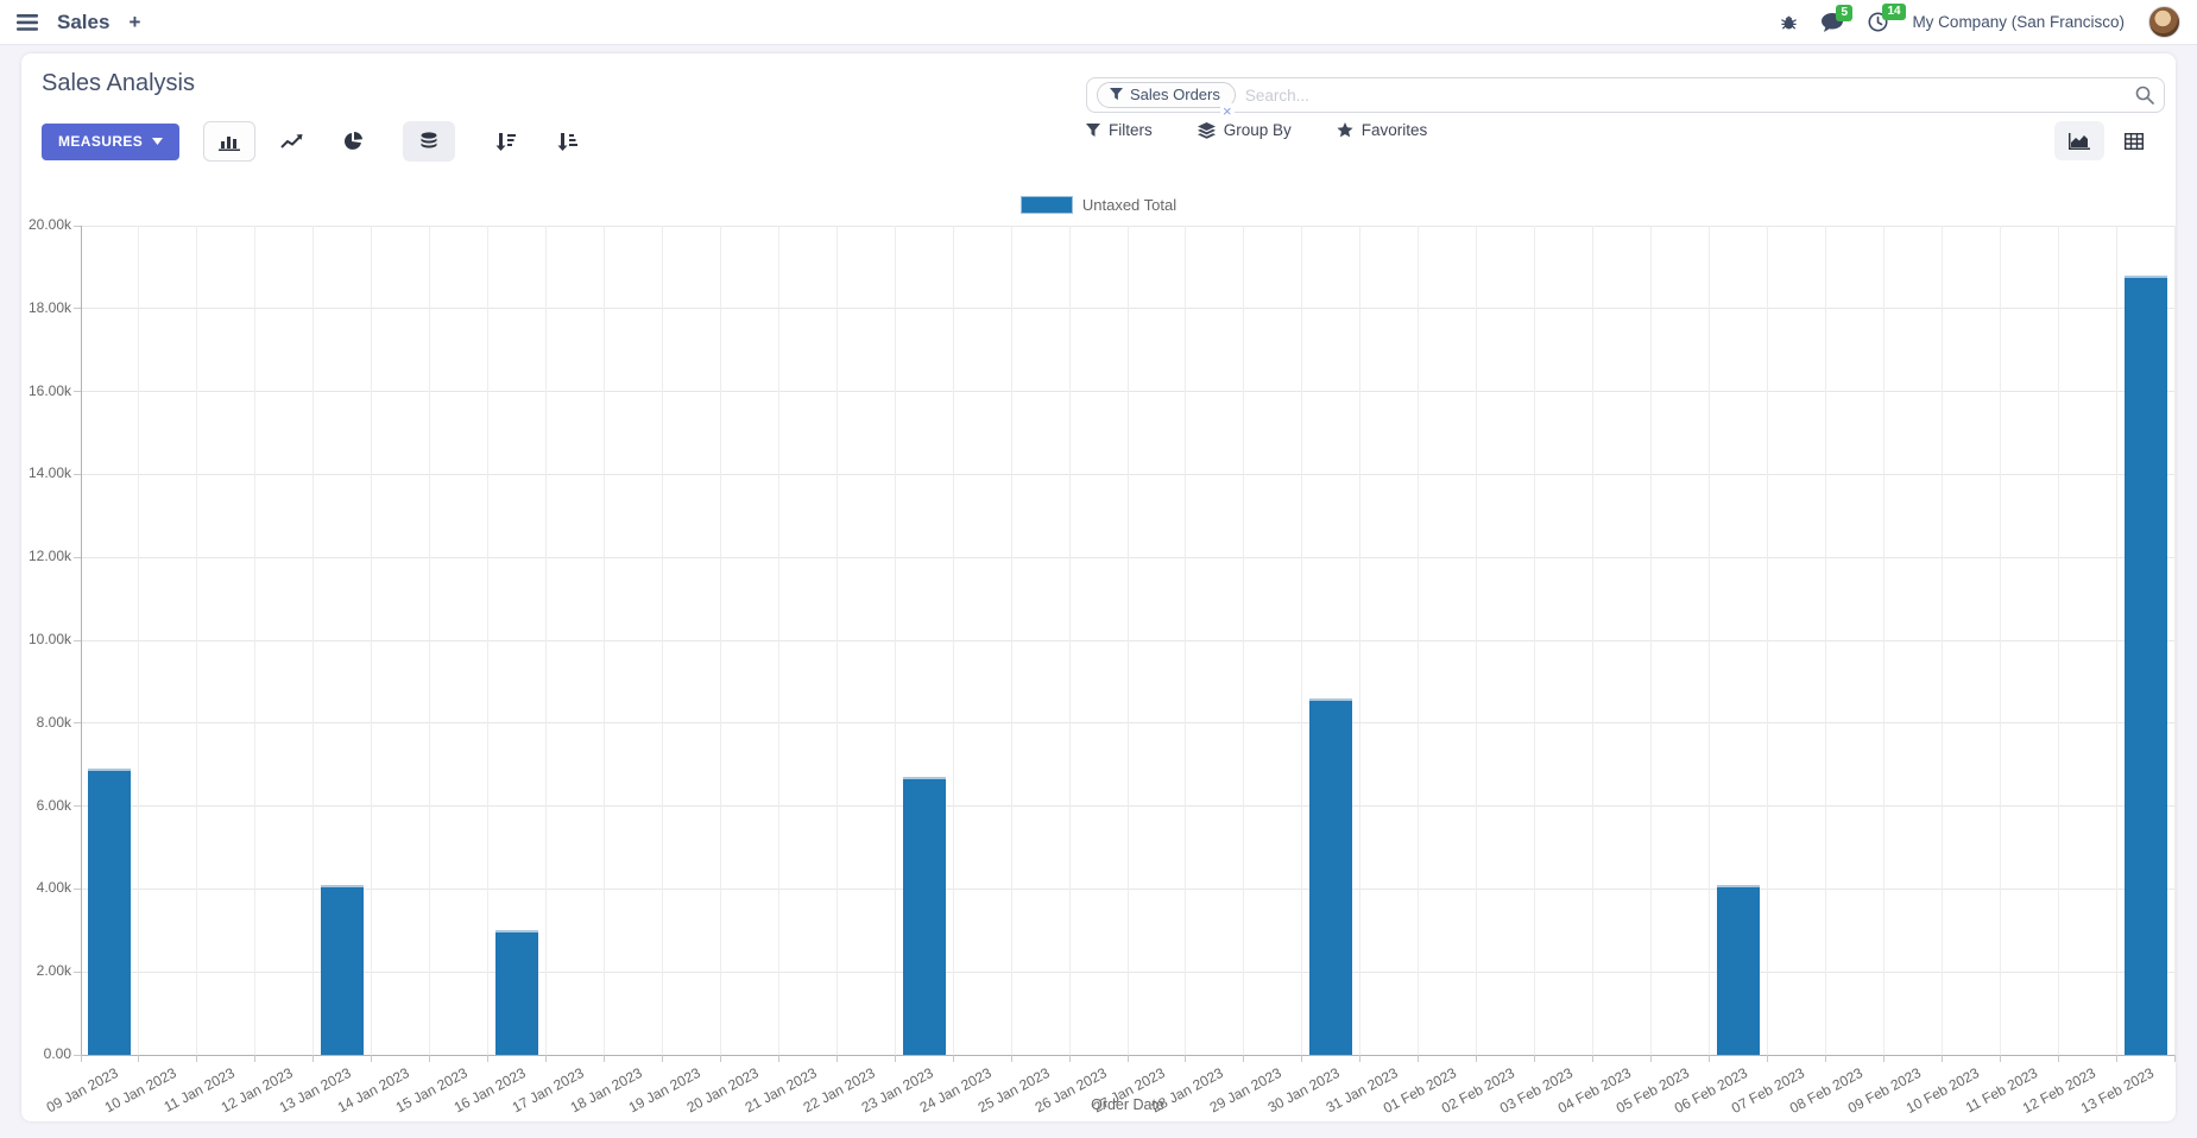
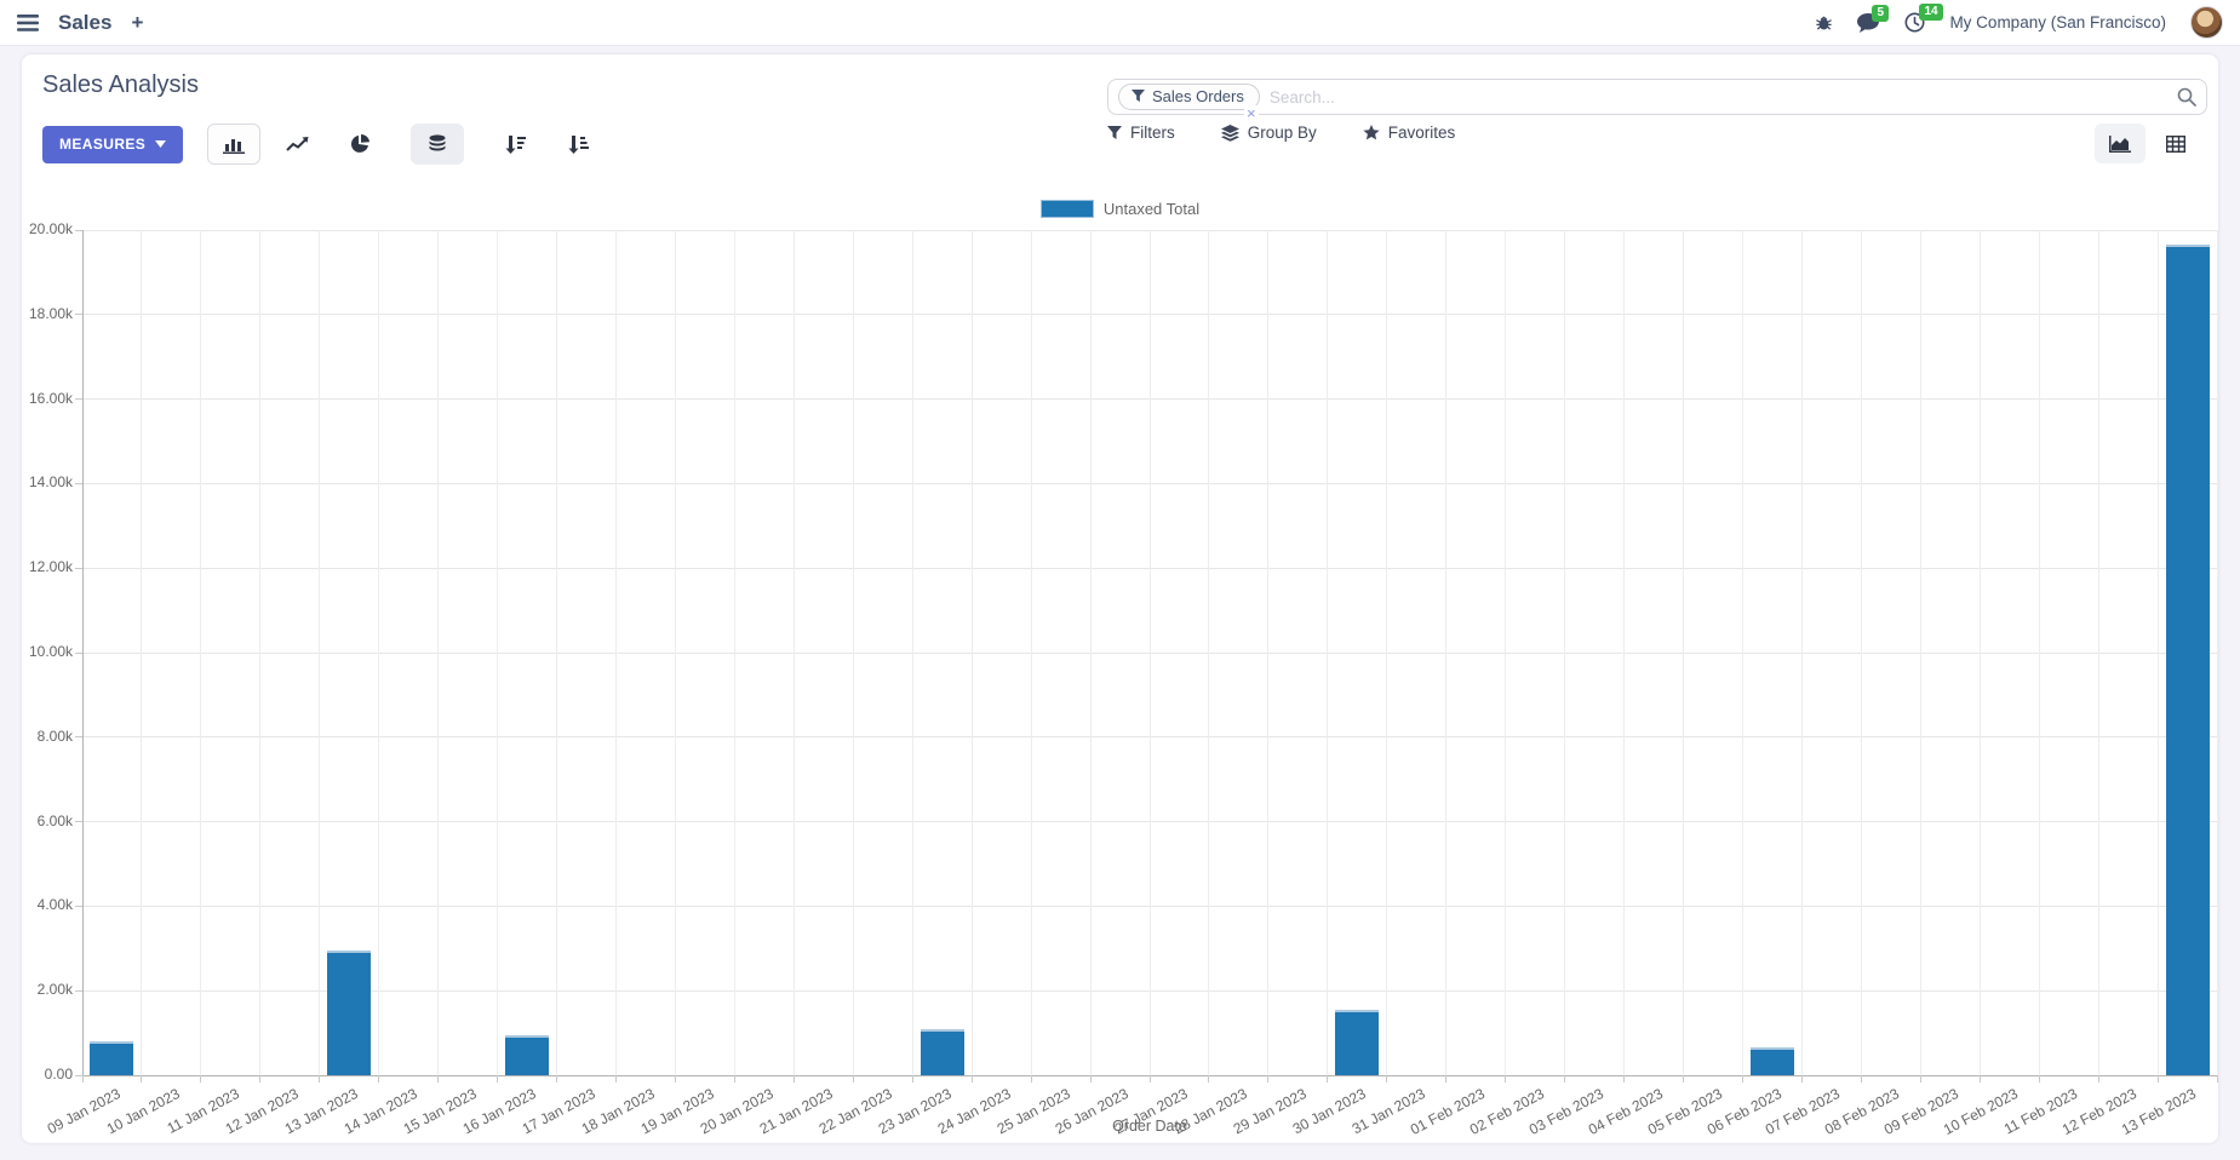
09 Jan 2023: 6.9k -> 0.8k
13 Jan 2023: 4.1k -> 3.0k
16 Jan 2023: 3.0k -> 1.0k
23 Jan 2023: 6.7k -> 1.1k
30 Jan 2023: 8.6k -> 1.6k
06 Feb 2023: 4.1k -> 0.7k
13 Feb 2023: 18.8k -> 19.6k
